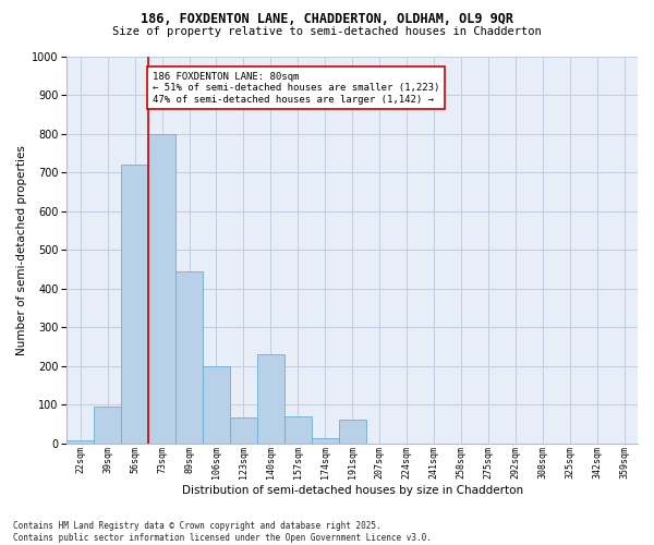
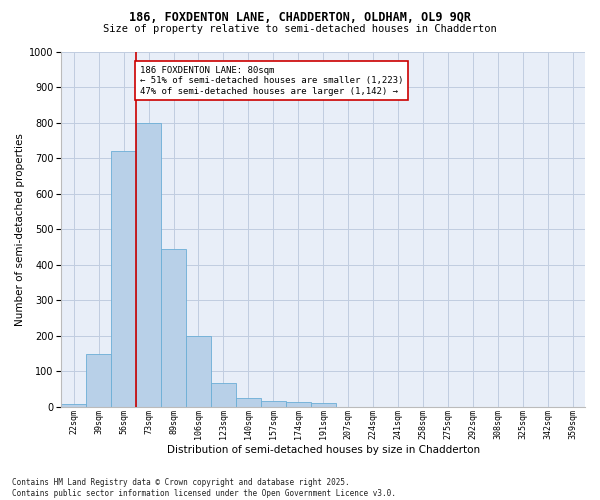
39sqm: 95 -> 148
140sqm: 230 -> 25
157sqm: 70 -> 17
191sqm: 60 -> 10
